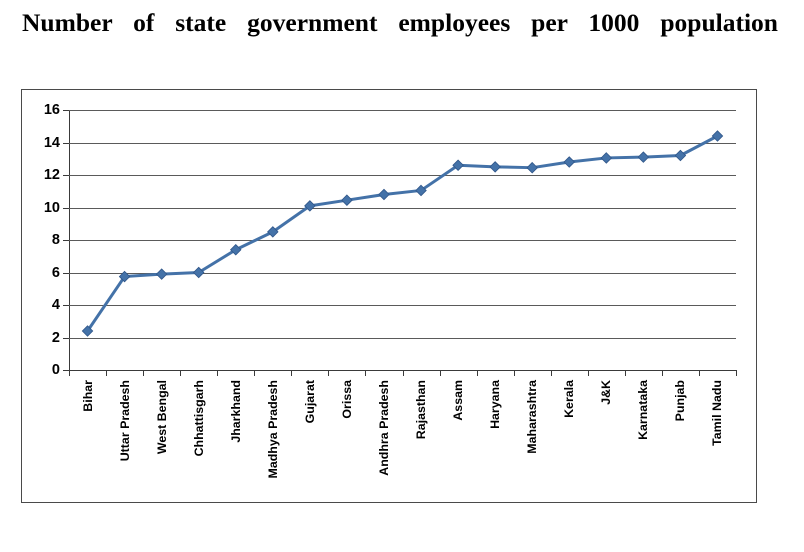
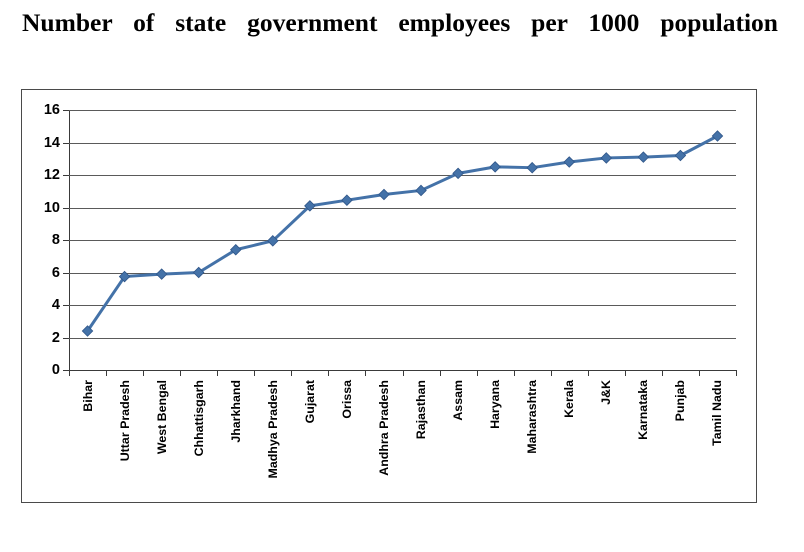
Madhya Pradesh: 8.5 -> 8.0
Assam: 12.6 -> 12.1
